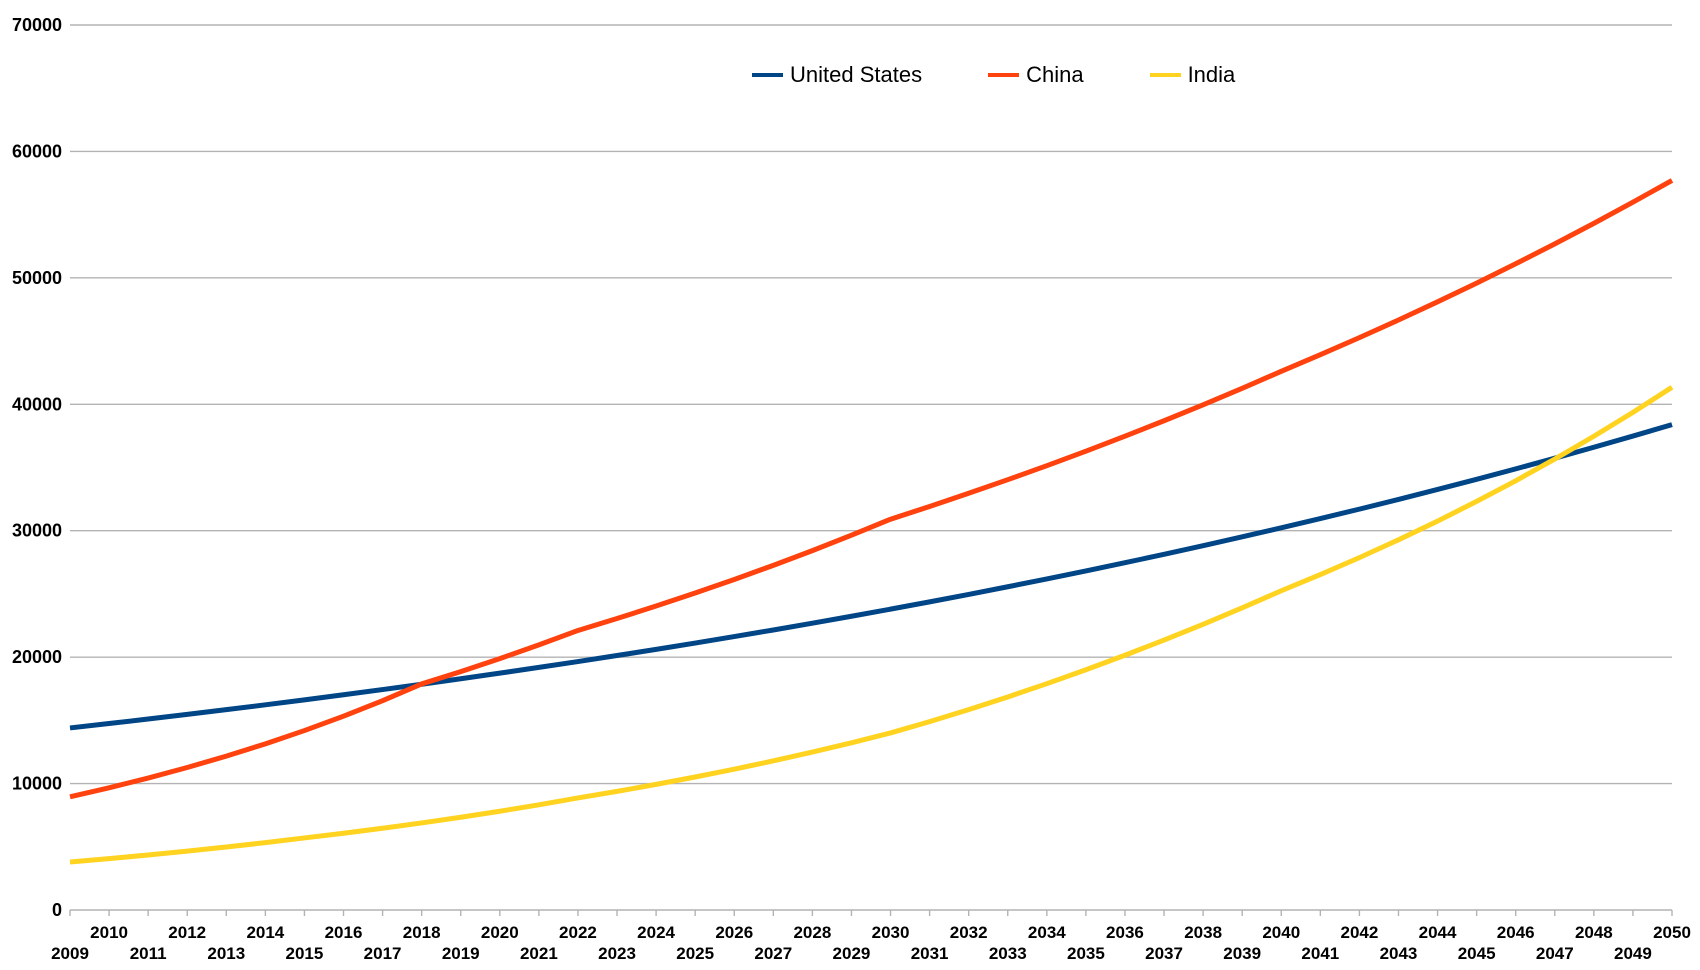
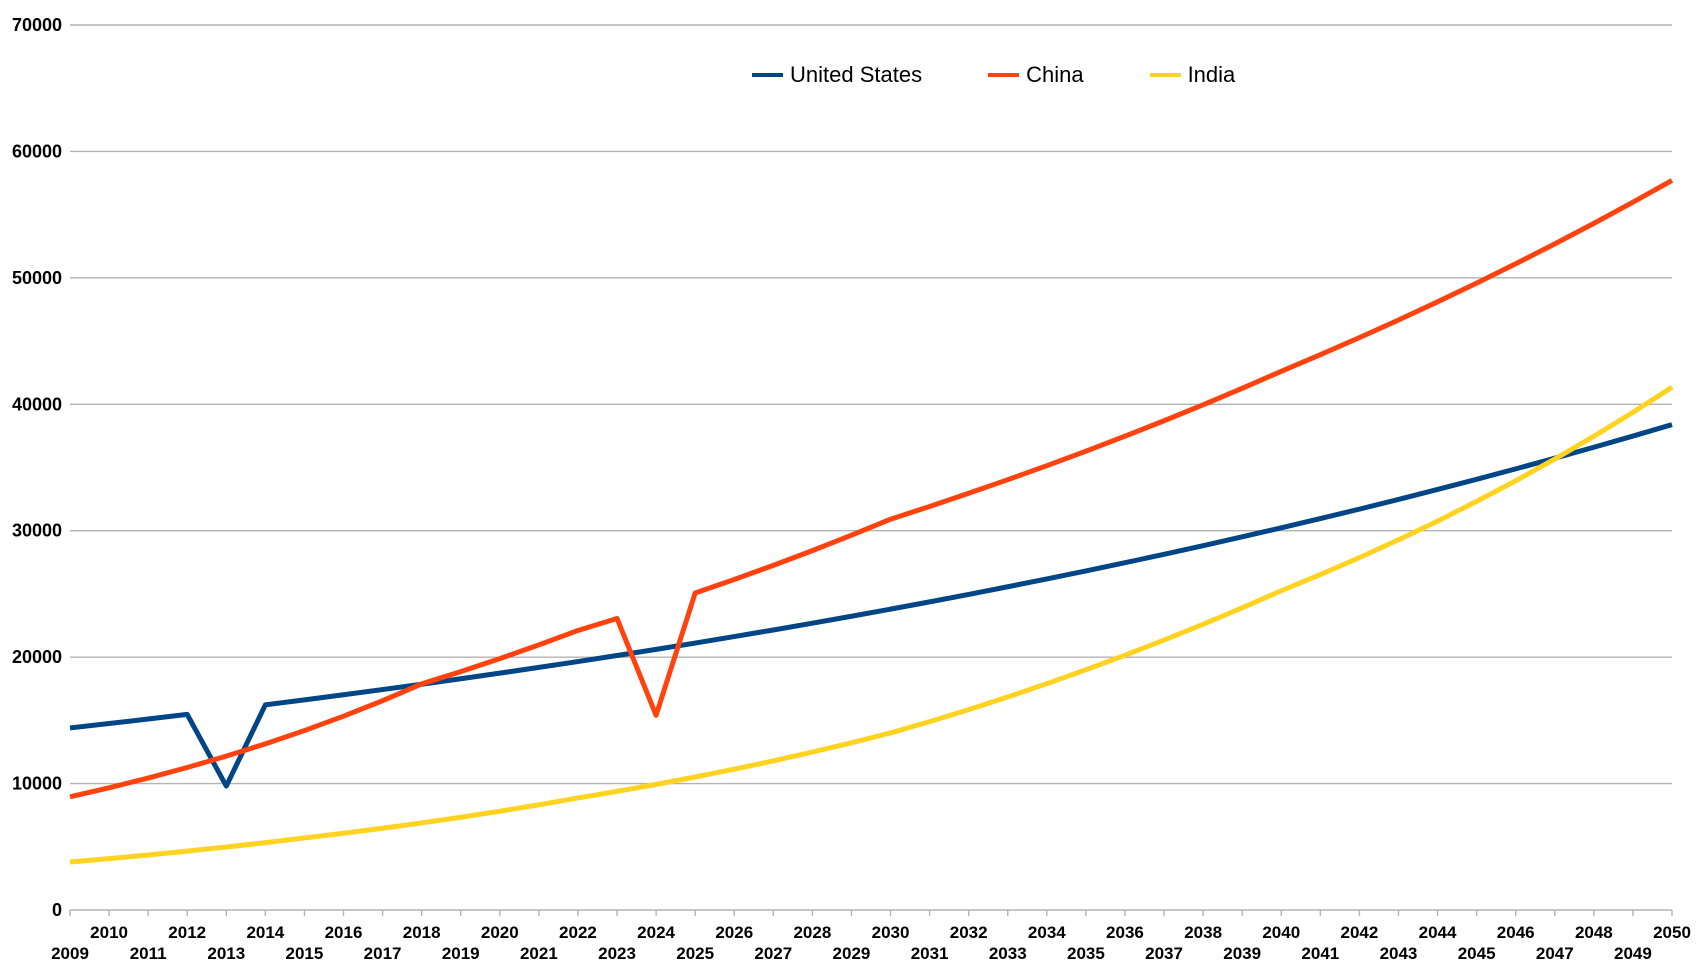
United States/2013: 15800 -> 9800
China/2024: 24000 -> 15400
